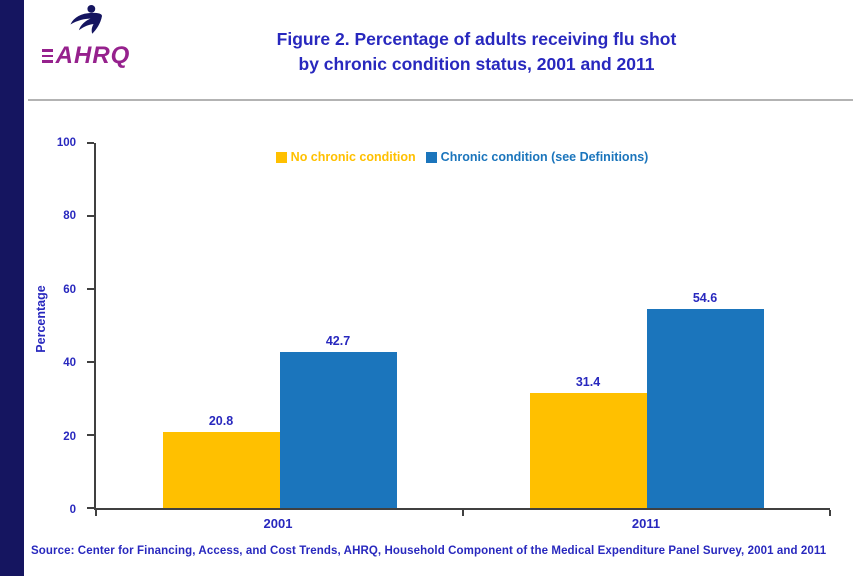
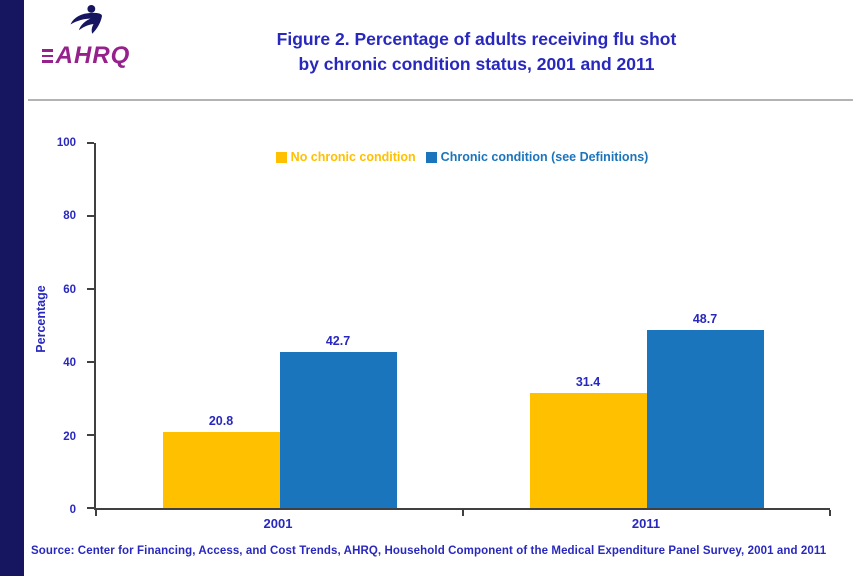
Chronic condition (see Definitions)/2011: 54.6 -> 48.7
